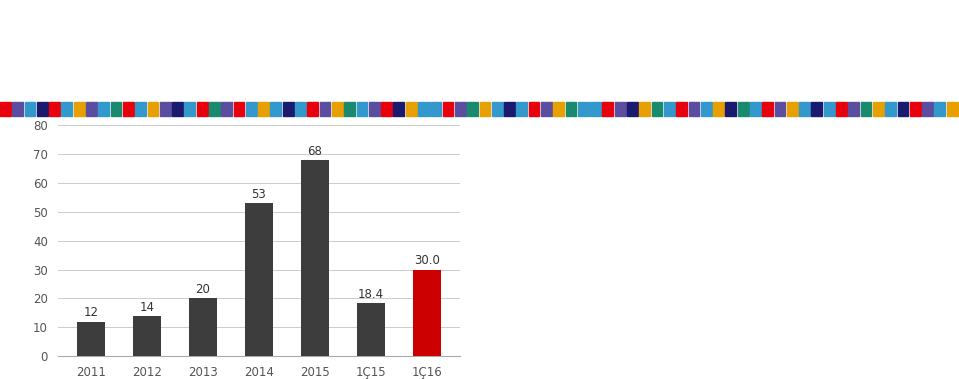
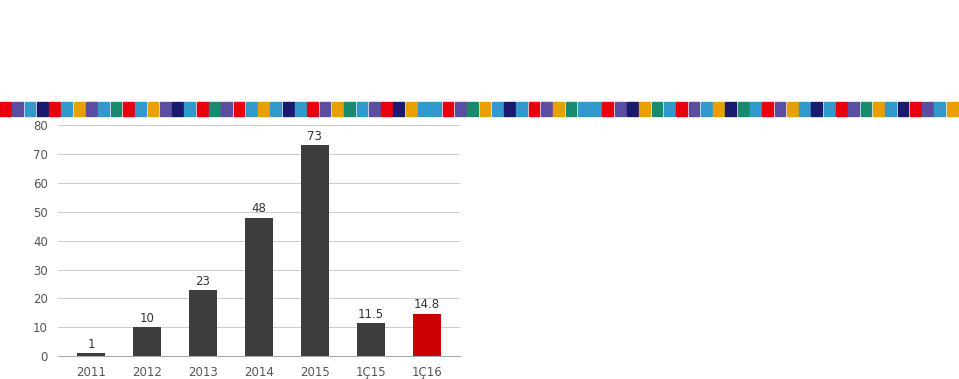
2011: 12 -> 1
2012: 14 -> 10
2013: 20 -> 23
2014: 53 -> 48
2015: 68 -> 73
1Ç15: 18.4 -> 11.5
1Ç16: 30.0 -> 14.8
